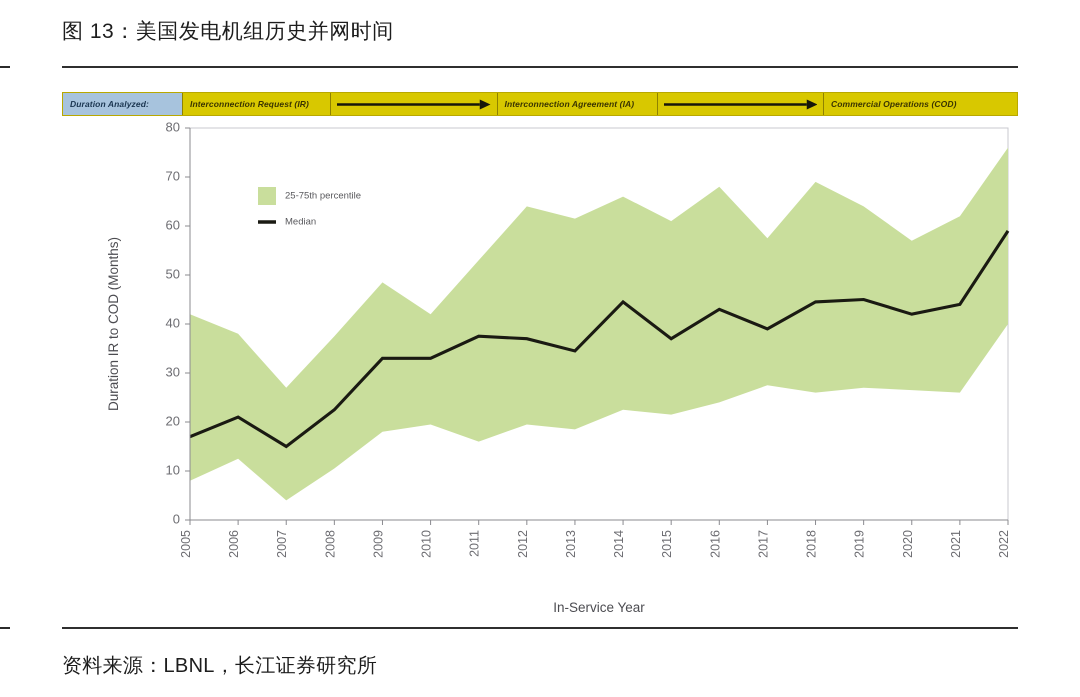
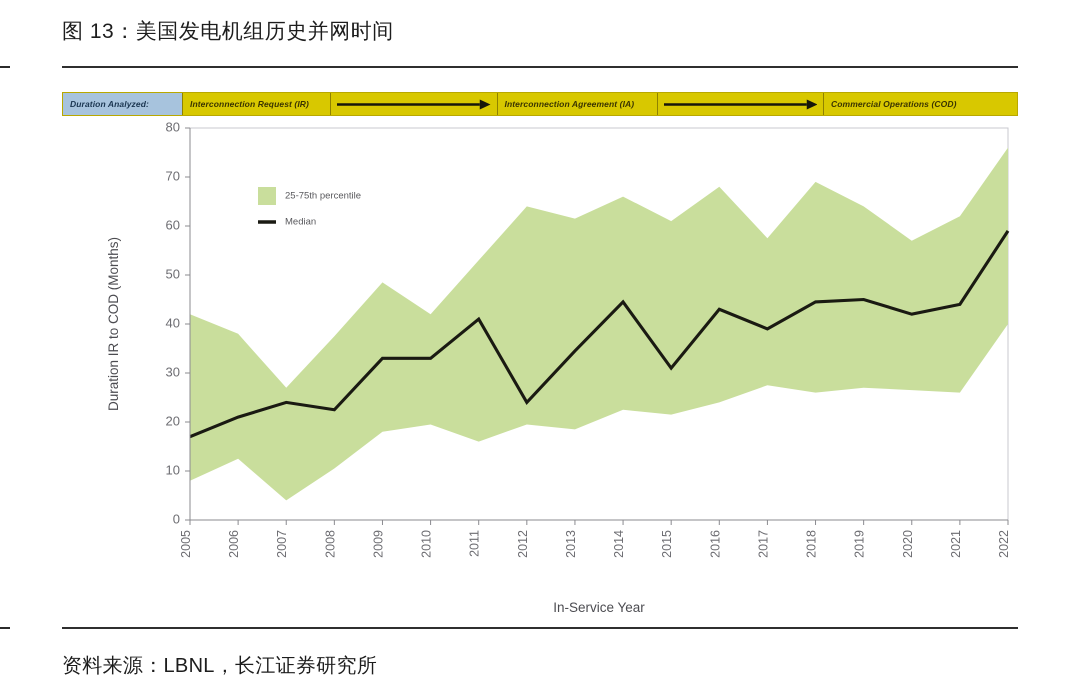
Median/2007: 15 -> 24
Median/2011: 38 -> 41
Median/2012: 37 -> 24
Median/2015: 37 -> 31
